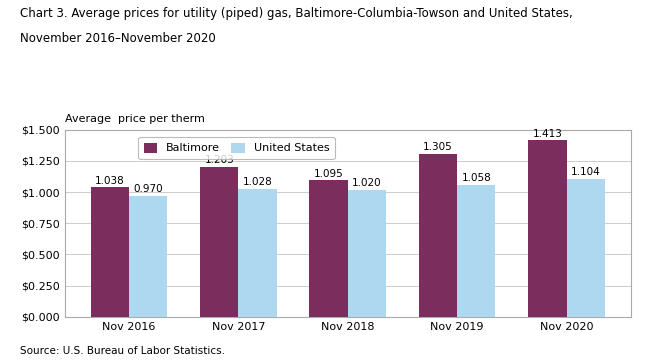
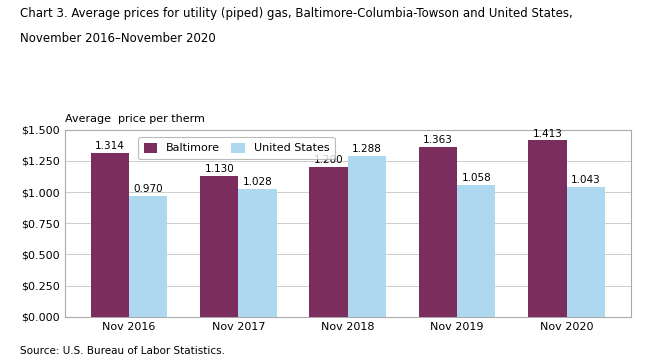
Baltimore/Nov 2016: 1.038 -> 1.314
Baltimore/Nov 2017: 1.203 -> 1.130
Baltimore/Nov 2018: 1.095 -> 1.200
United States/Nov 2018: 1.020 -> 1.288
Baltimore/Nov 2019: 1.305 -> 1.363
United States/Nov 2020: 1.104 -> 1.043
